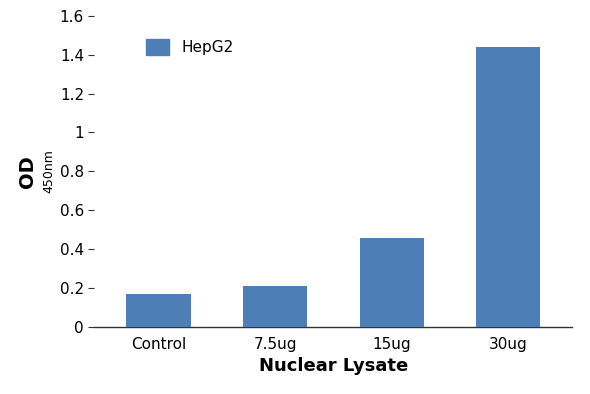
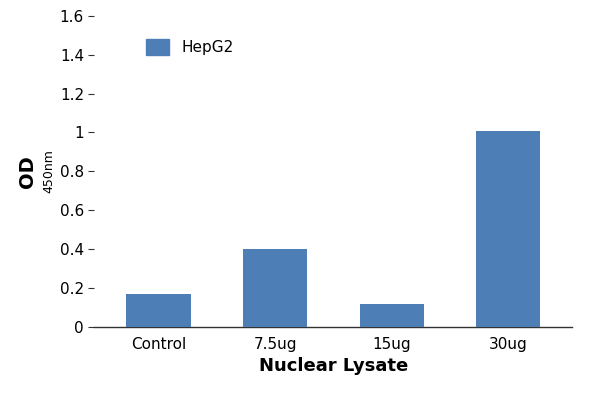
7.5ug: 0.21 -> 0.40
15ug: 0.46 -> 0.12
30ug: 1.44 -> 1.01
